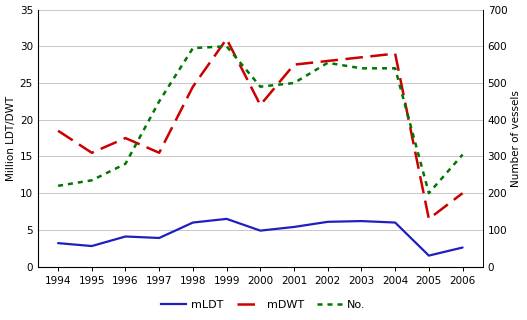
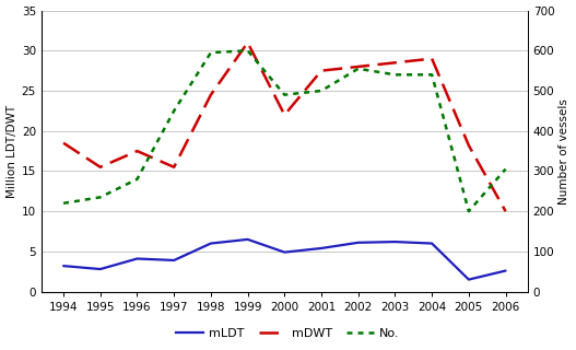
mDWT/2005: 6.5 -> 18.2
